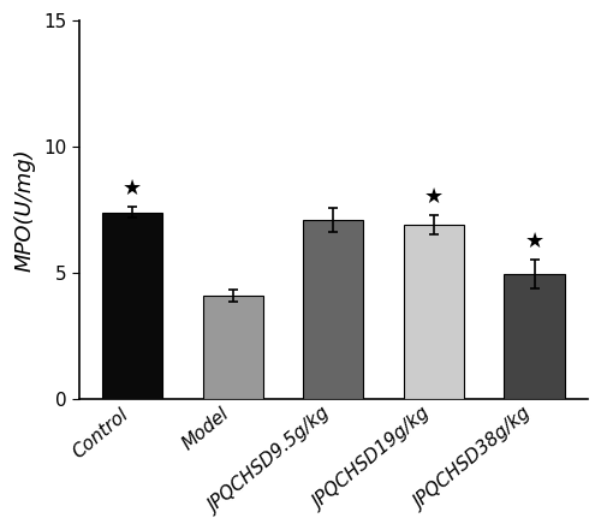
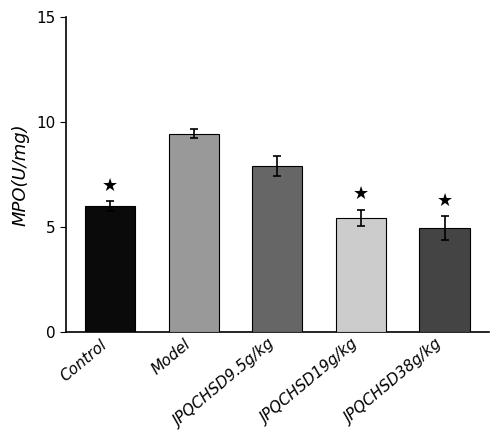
Control: 7.40 -> 6.00
Model: 4.10 -> 9.45
JPQCHSD9.5g/kg: 7.10 -> 7.90
JPQCHSD19g/kg: 6.90 -> 5.45
